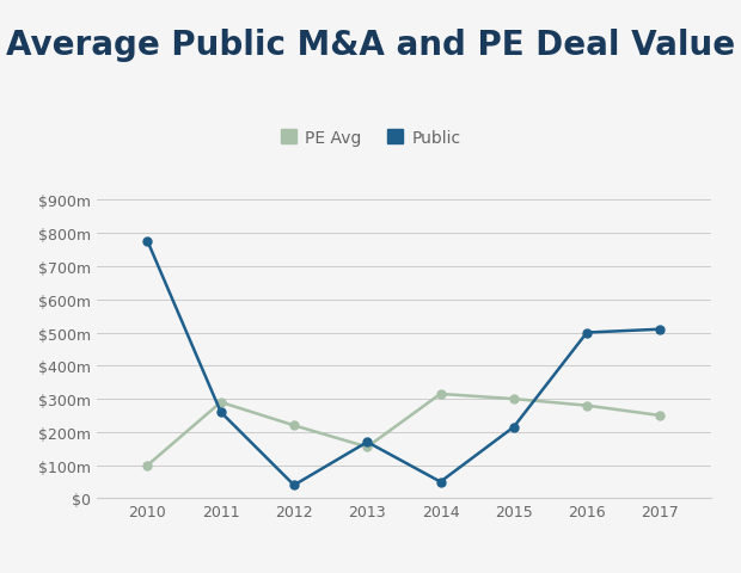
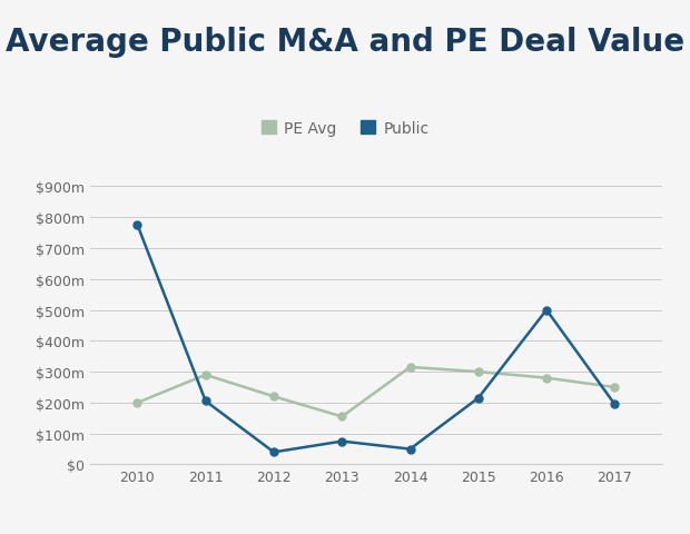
PE Avg/2010: $100m -> $200m
Public/2011: $260m -> $205m
Public/2013: $170m -> $75m
Public/2017: $510m -> $195m
